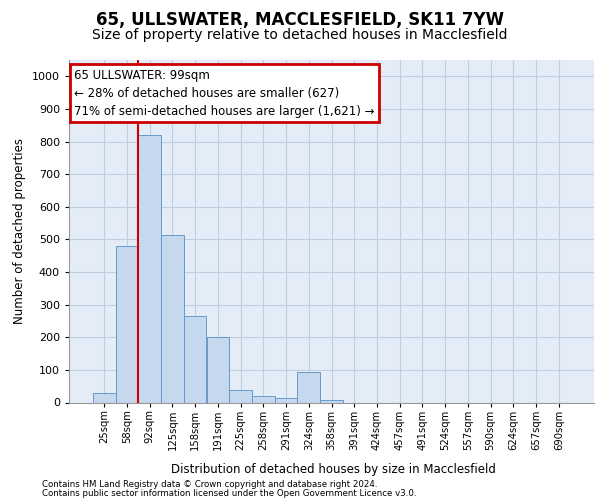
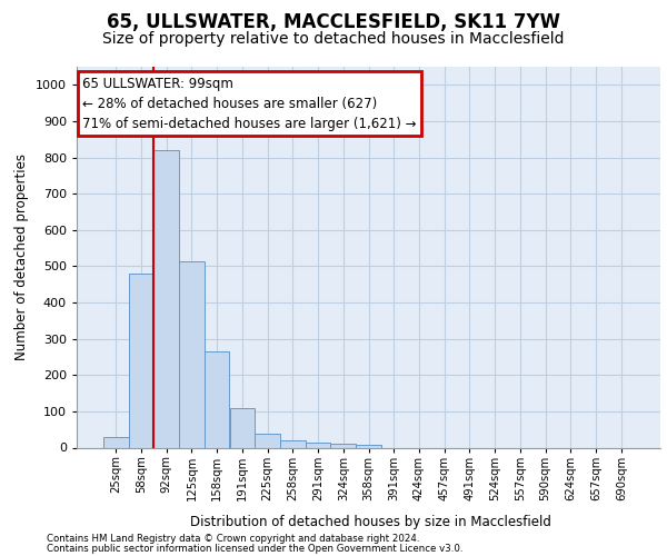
191sqm: 200 -> 110
324sqm: 95 -> 10
